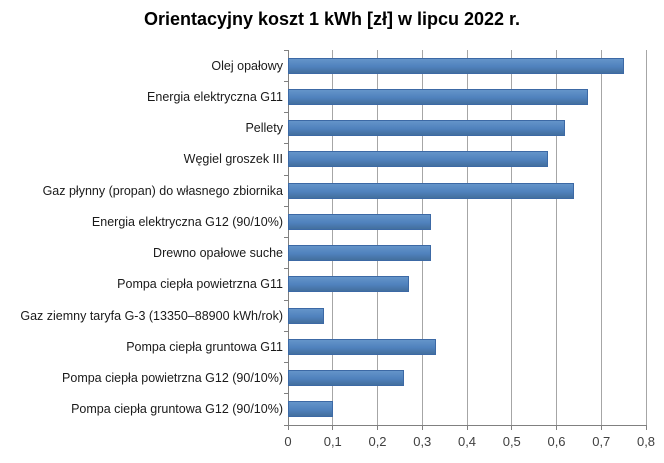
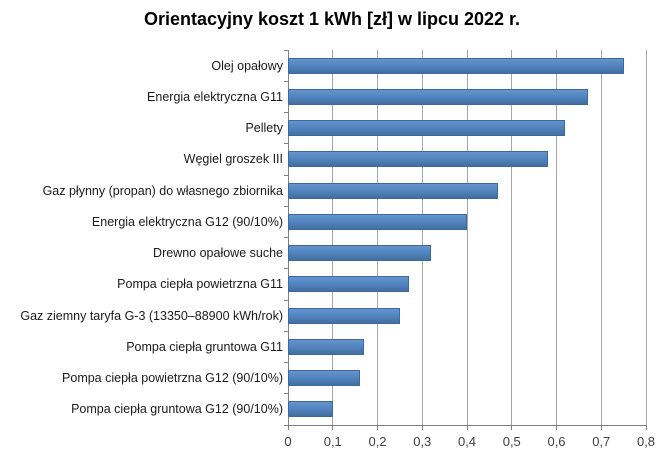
Gaz płynny (propan) do własnego zbiornika: 0,64 -> 0,47
Energia elektryczna G12 (90/10%): 0,32 -> 0,40
Gaz ziemny taryfa G-3 (13350–88900 kWh/rok): 0,08 -> 0,25
Pompa ciepła gruntowa G11: 0,33 -> 0,17
Pompa ciepła powietrzna G12 (90/10%): 0,26 -> 0,16
